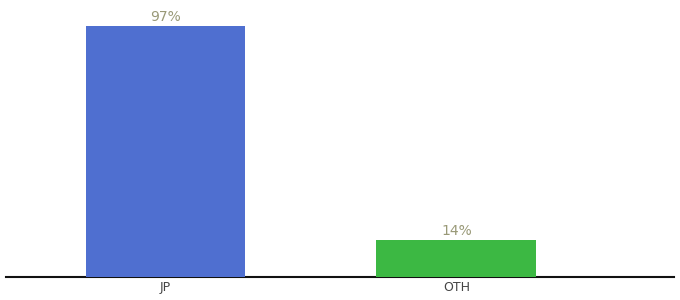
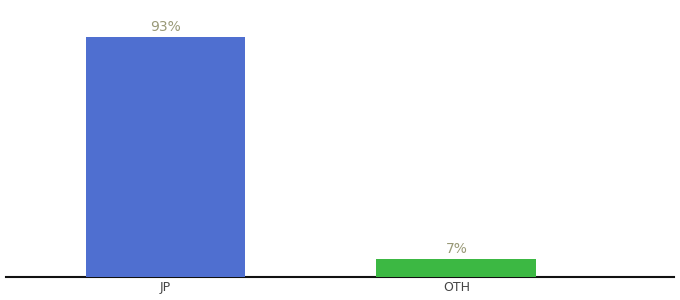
JP: 97% -> 93%
OTH: 14% -> 7%
